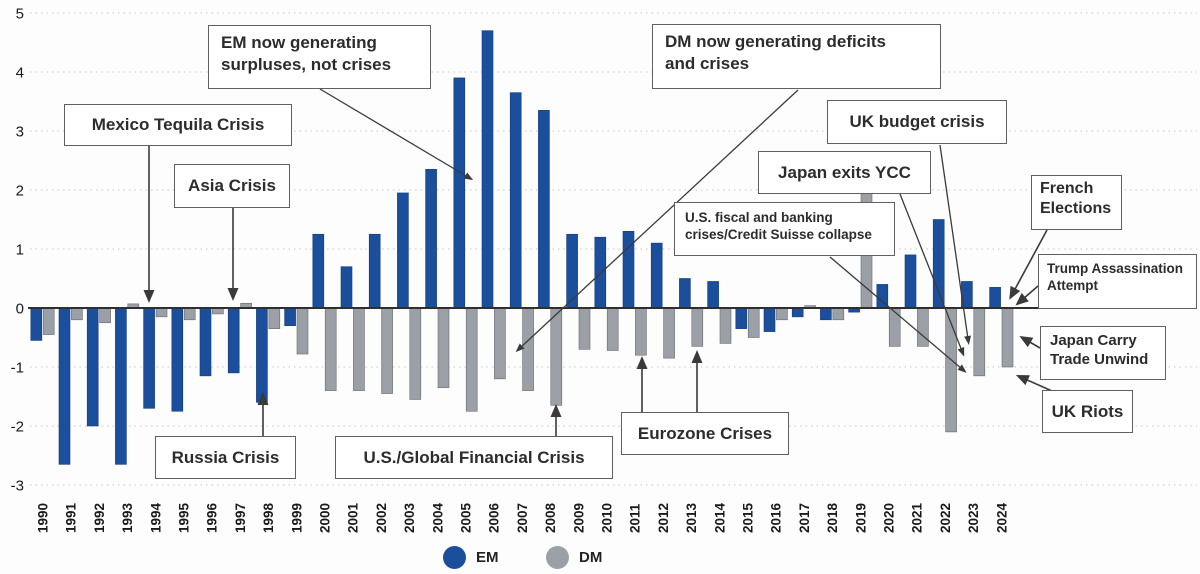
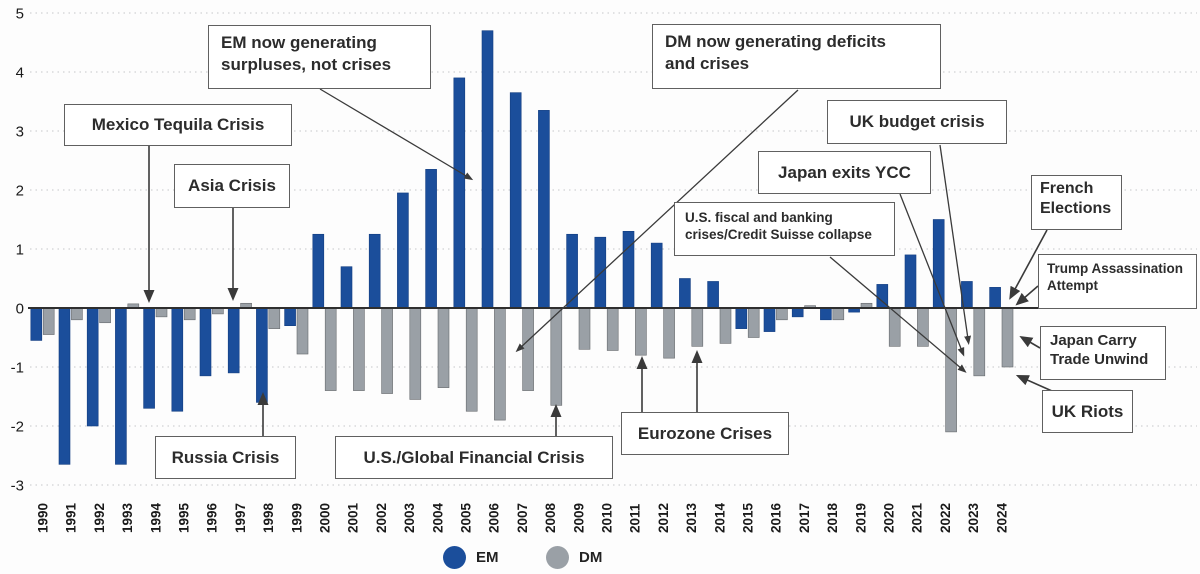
DM/2006: -1.2 -> -1.9
DM/2019: 2.2 -> 0.1
